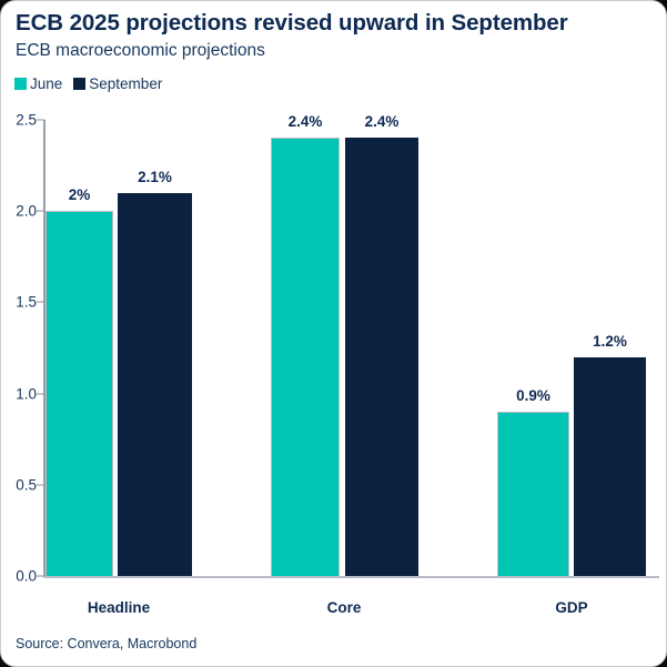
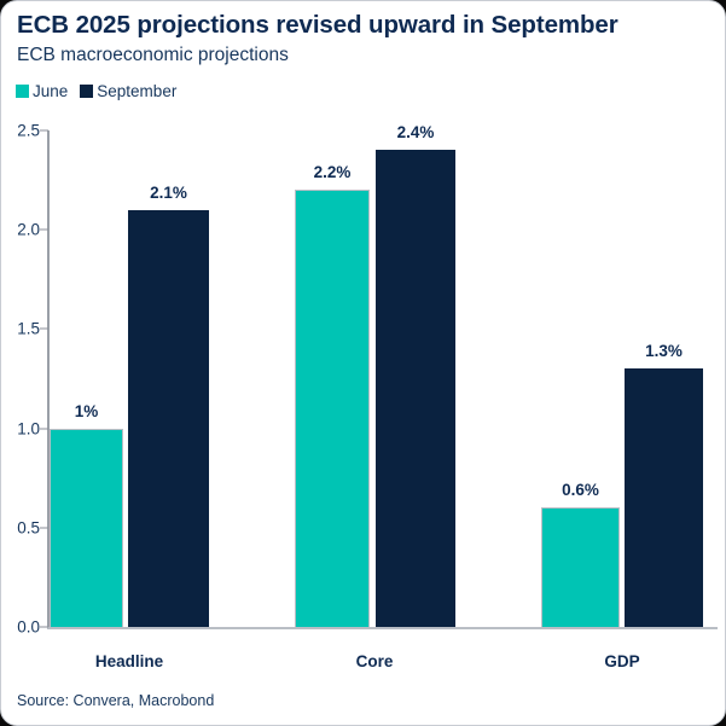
June/Headline: 2% -> 1%
June/Core: 2.4% -> 2.2%
June/GDP: 0.9% -> 0.6%
September/GDP: 1.2% -> 1.3%
